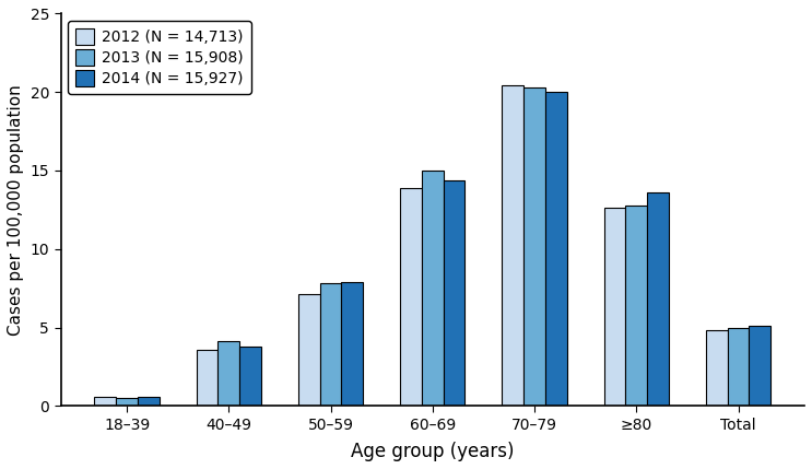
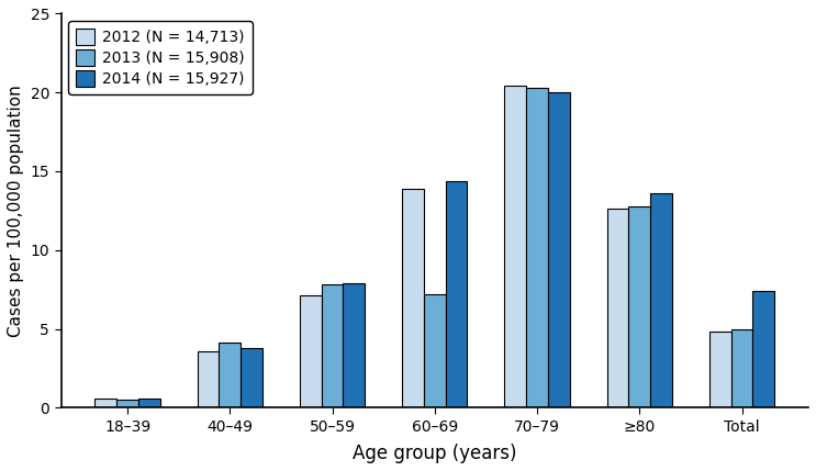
2013 (N = 15,908)/60–69: 15.0 -> 7.2
2014 (N = 15,927)/Total: 5.1 -> 7.4
